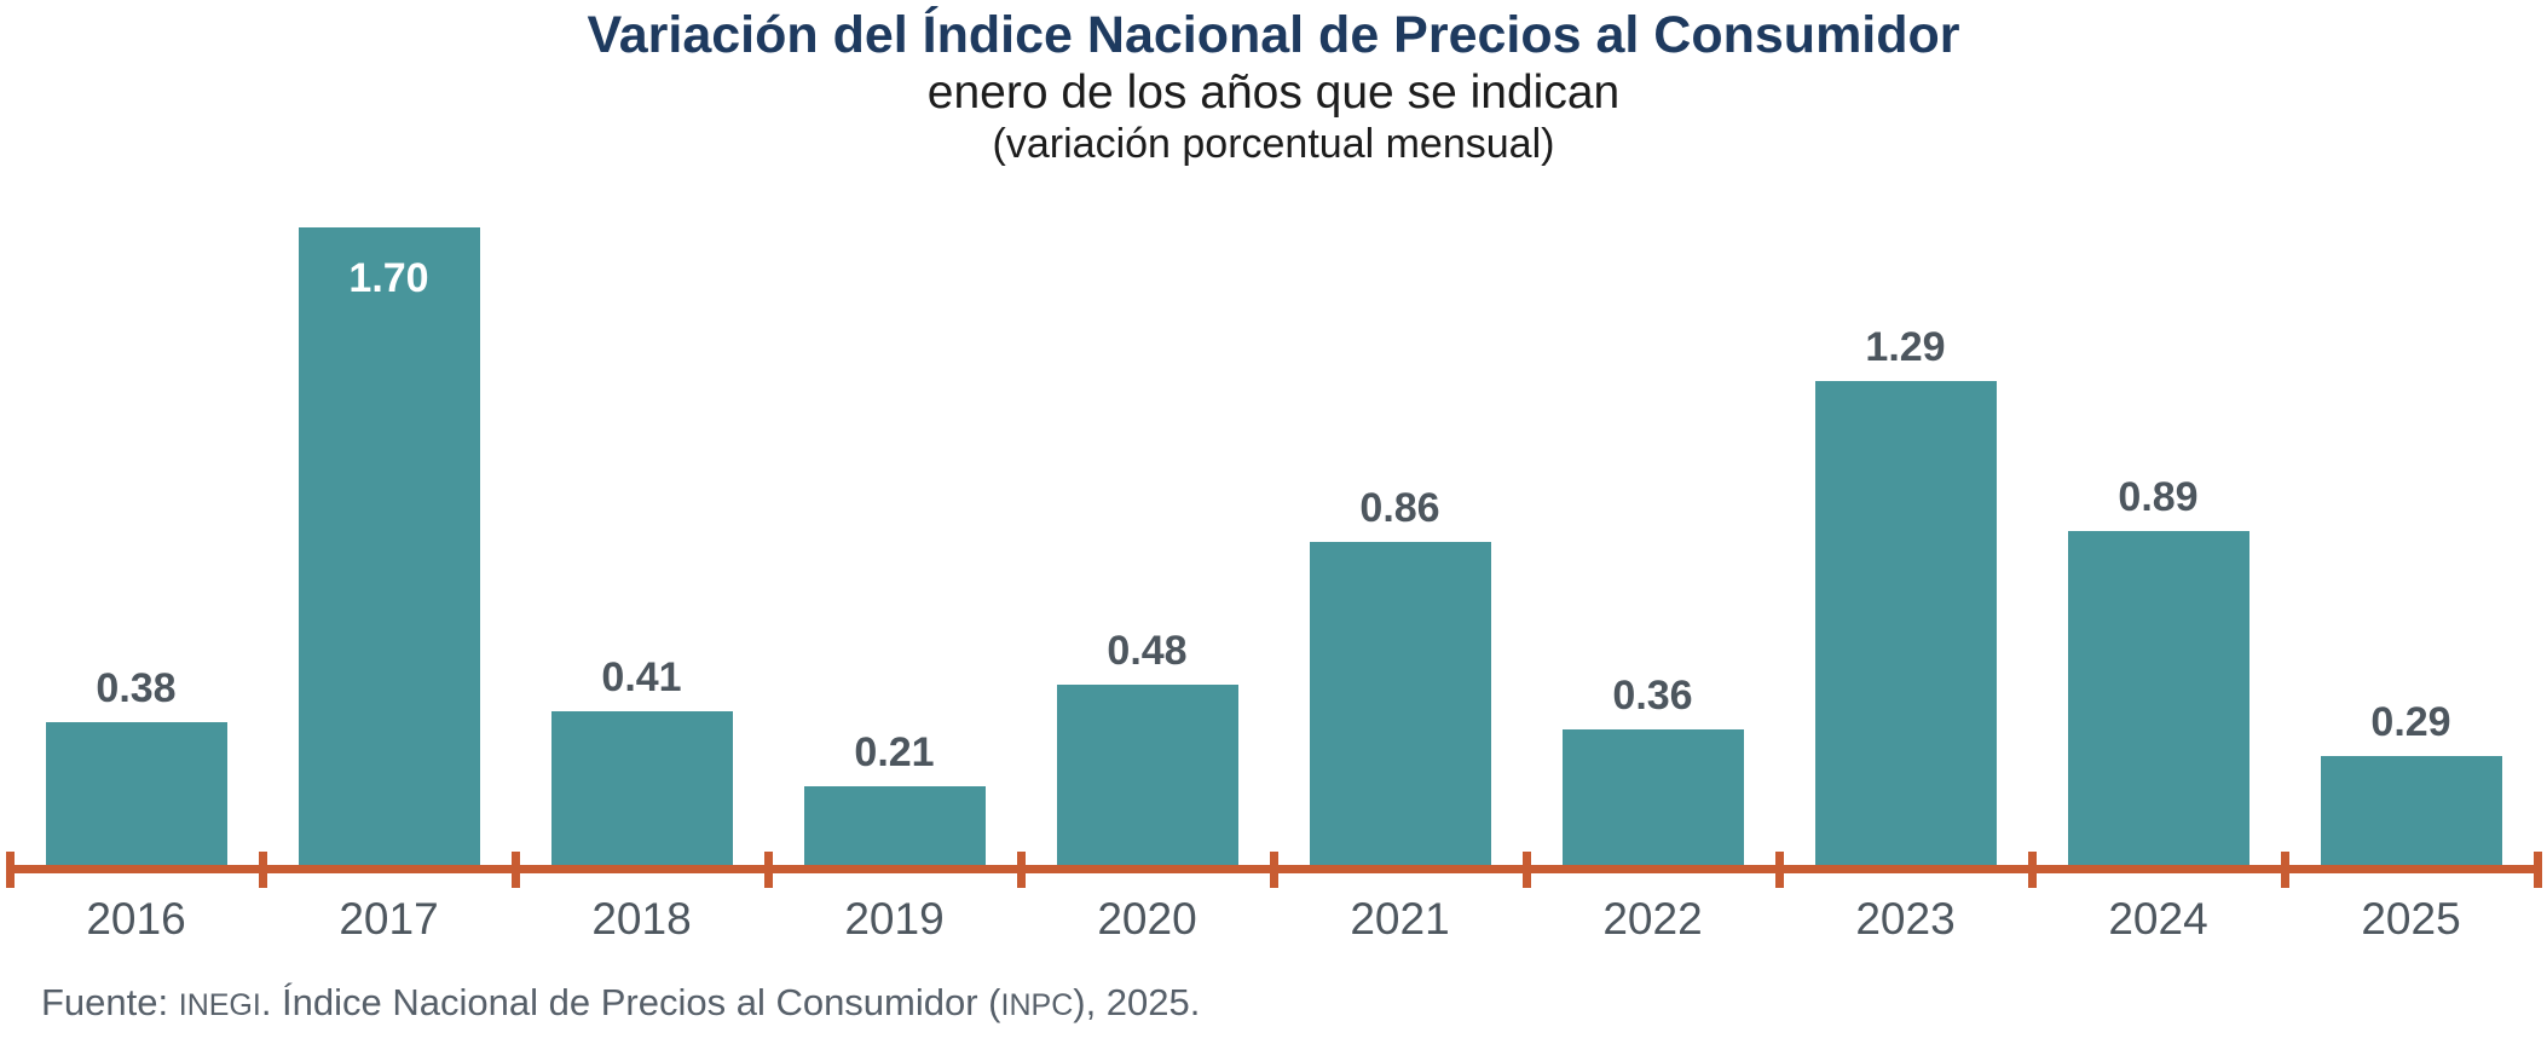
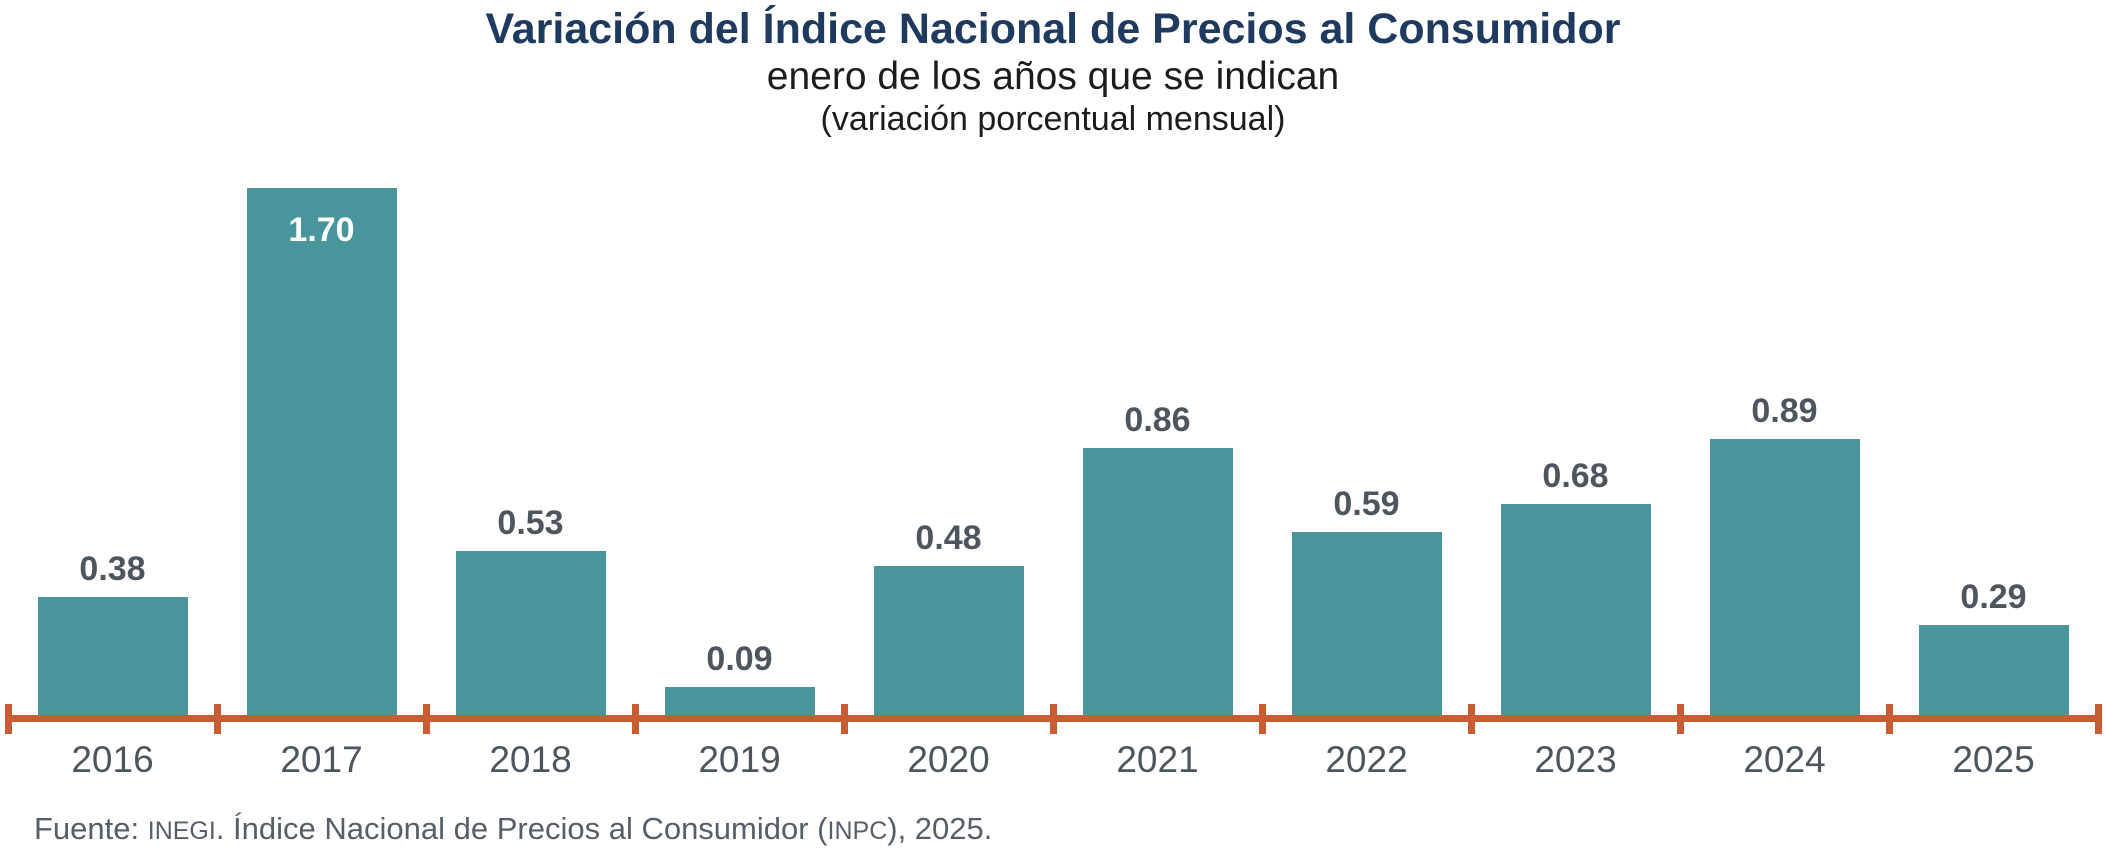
2018: 0.41 -> 0.53
2019: 0.21 -> 0.09
2022: 0.36 -> 0.59
2023: 1.29 -> 0.68
